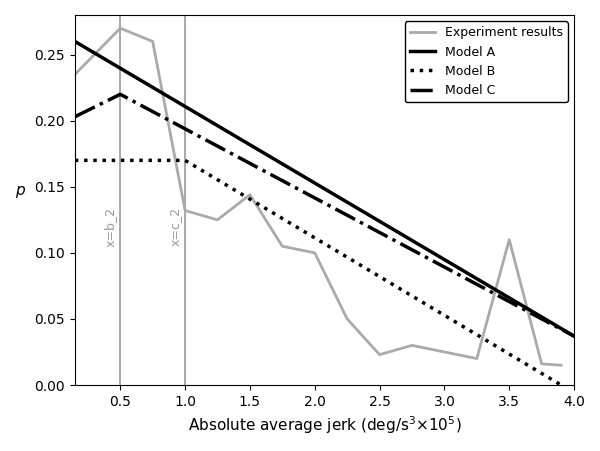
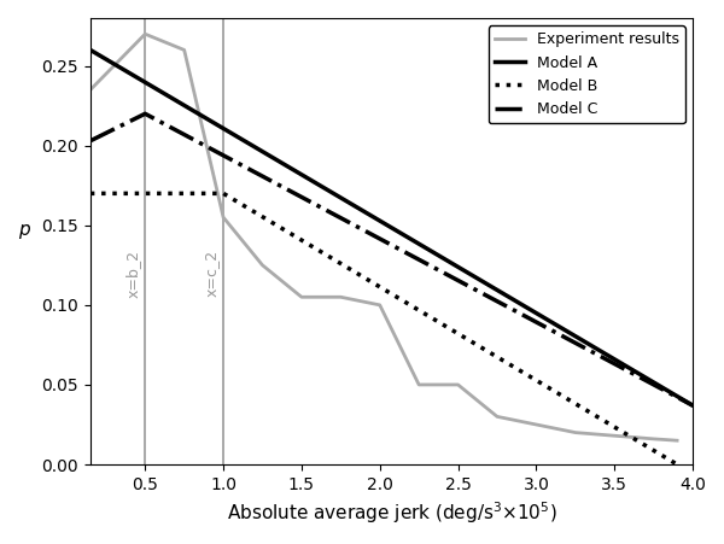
Experiment results/1.0: 0.132 -> 0.155
Experiment results/1.5: 0.144 -> 0.105
Experiment results/2.5: 0.023 -> 0.050
Experiment results/3.5: 0.110 -> 0.018
